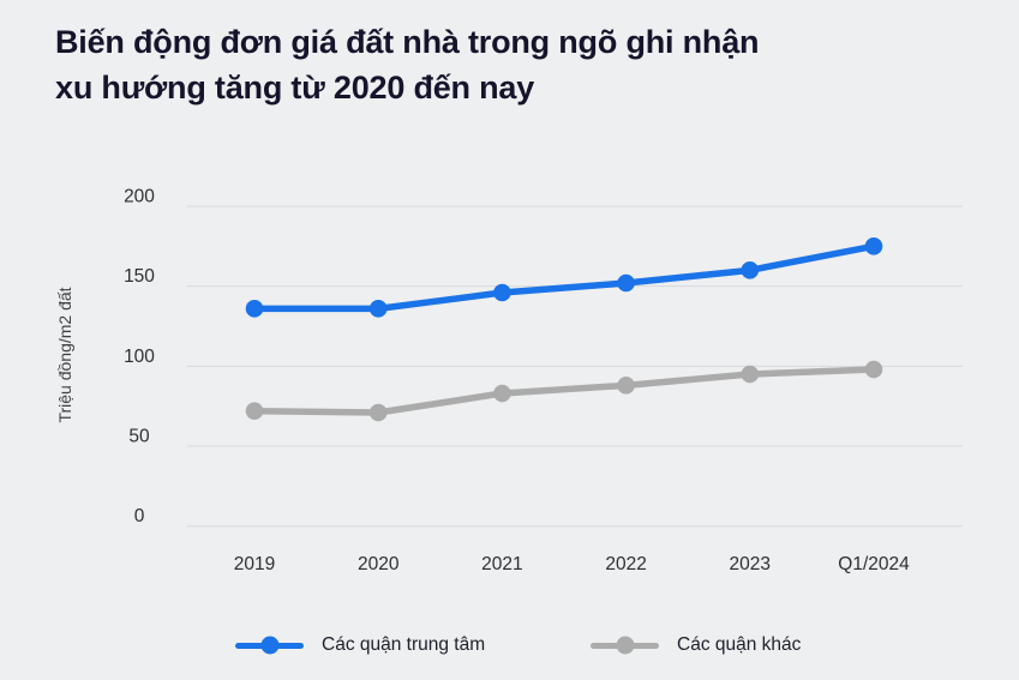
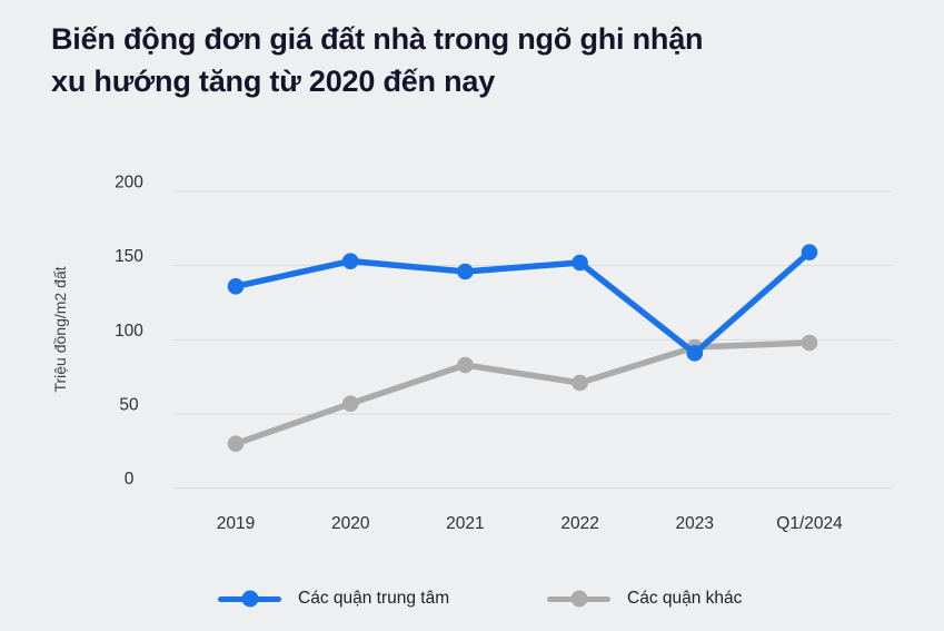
Các quận khác/2019: 72 -> 30
Các quận trung tâm/2020: 136 -> 153
Các quận khác/2020: 71 -> 57
Các quận khác/2022: 88 -> 71
Các quận trung tâm/2023: 160 -> 91
Các quận trung tâm/Q1/2024: 175 -> 159
